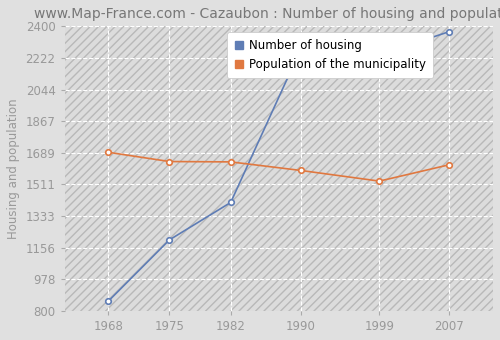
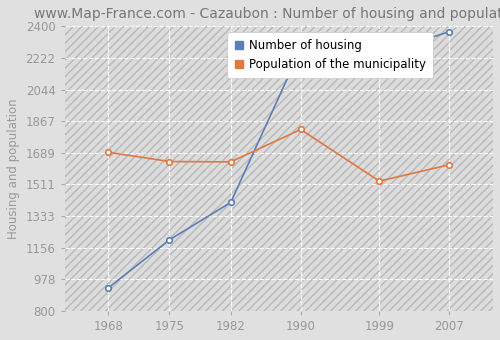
Number of housing/1968: 860 -> 930
Population of the municipality/1990: 1590 -> 1820
